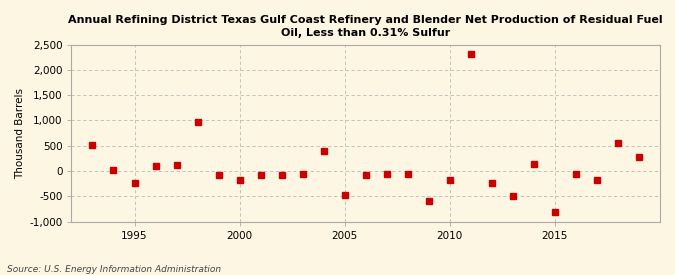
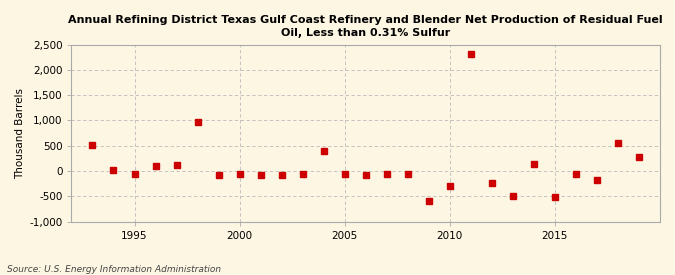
1995: -240 -> -50
2000: -180 -> -60
2005: -480 -> -50
2010: -180 -> -290
2015: -800 -> -520
